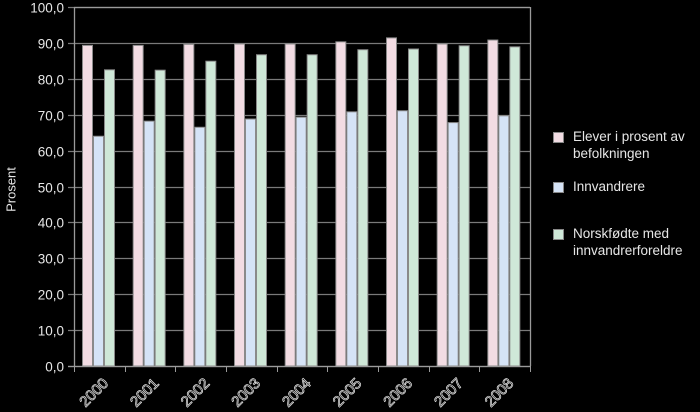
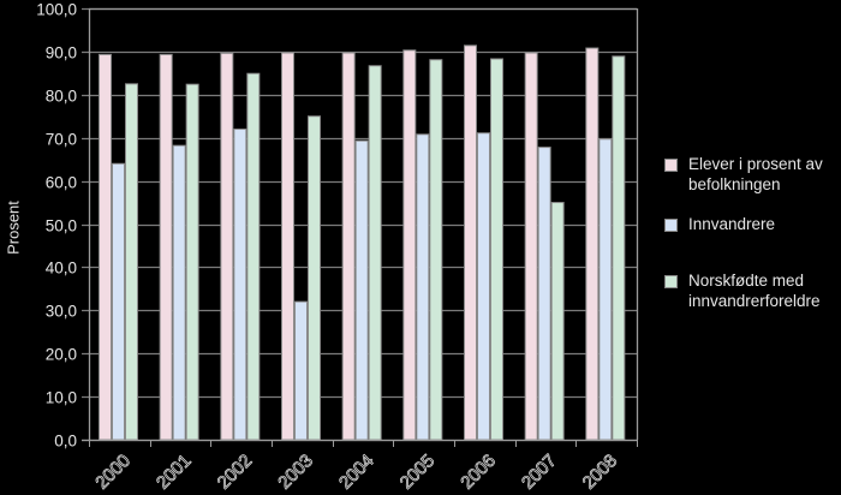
Innvandrere/2002: 66 -> 72
Innvandrere/2003: 69 -> 32
Norskfødte med innvandrerforeldre/2003: 87 -> 75
Norskfødte med innvandrerforeldre/2007: 89 -> 55
